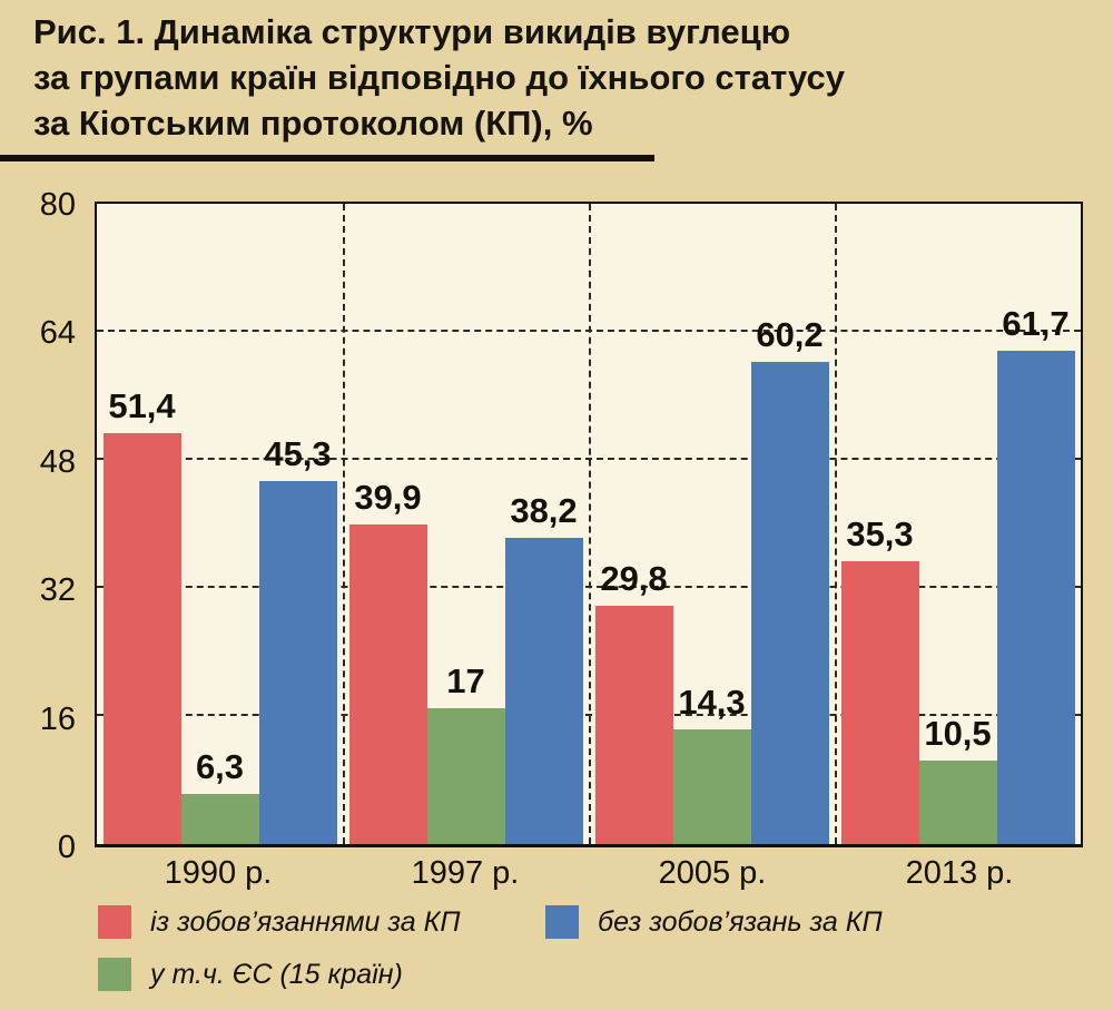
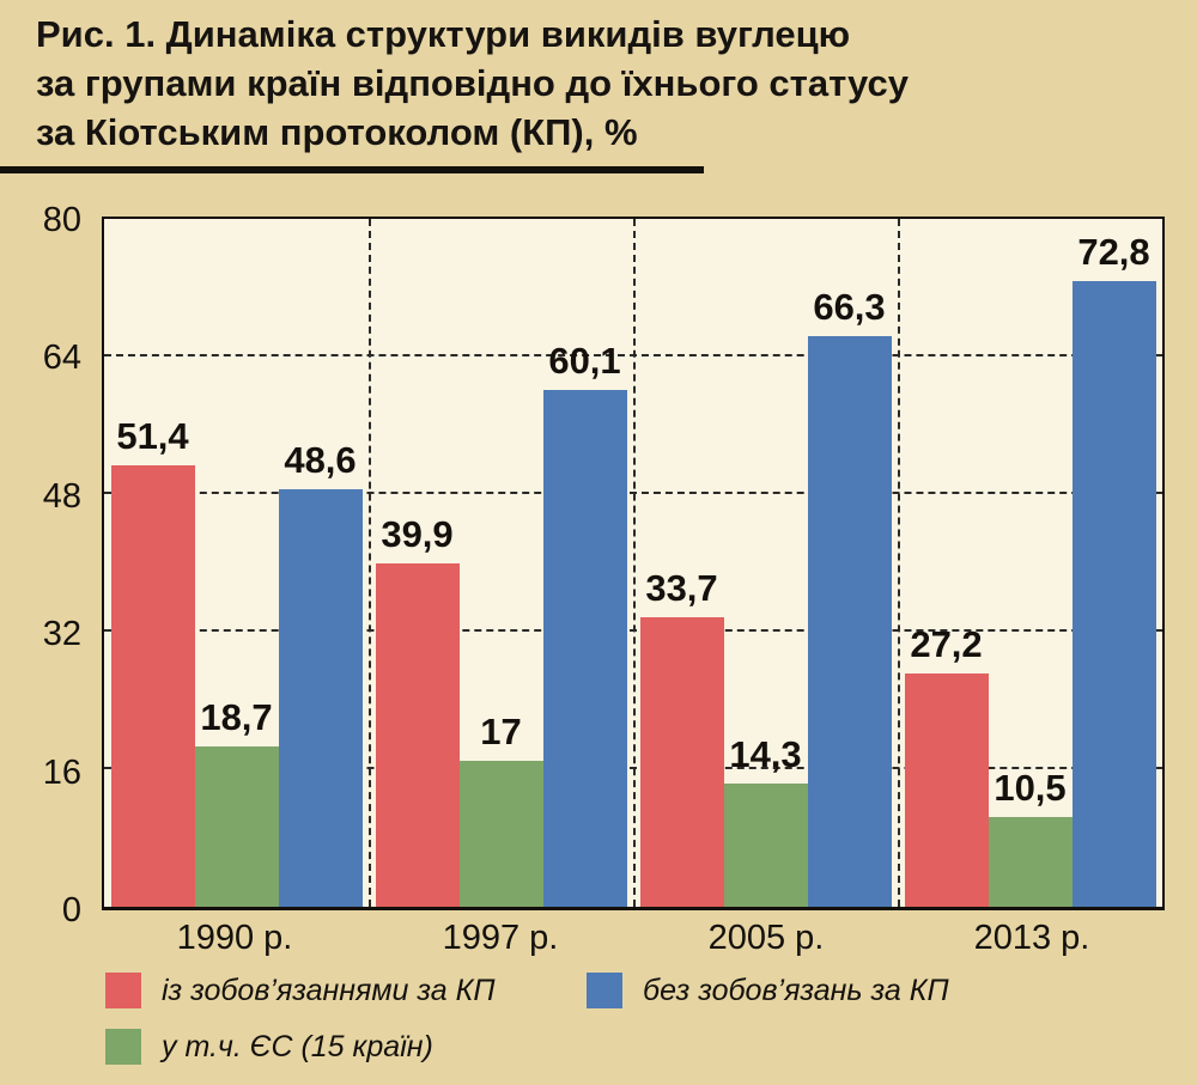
у т.ч. ЄС (15 країн)/1990 р.: 6,3 -> 18,7
без зобов’язань за КП/1990 р.: 45,3 -> 48,6
без зобов’язань за КП/1997 р.: 38,2 -> 60,1
із зобов’язаннями за КП/2005 р.: 29,8 -> 33,7
без зобов’язань за КП/2005 р.: 60,2 -> 66,3
із зобов’язаннями за КП/2013 р.: 35,3 -> 27,2
без зобов’язань за КП/2013 р.: 61,7 -> 72,8
